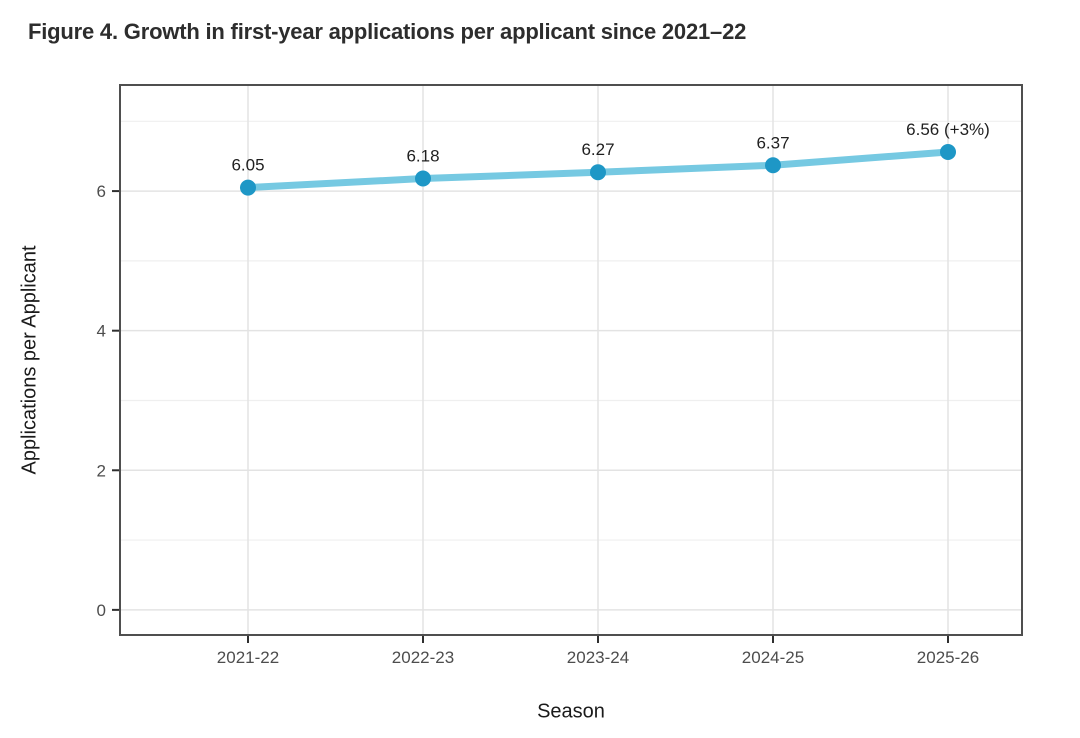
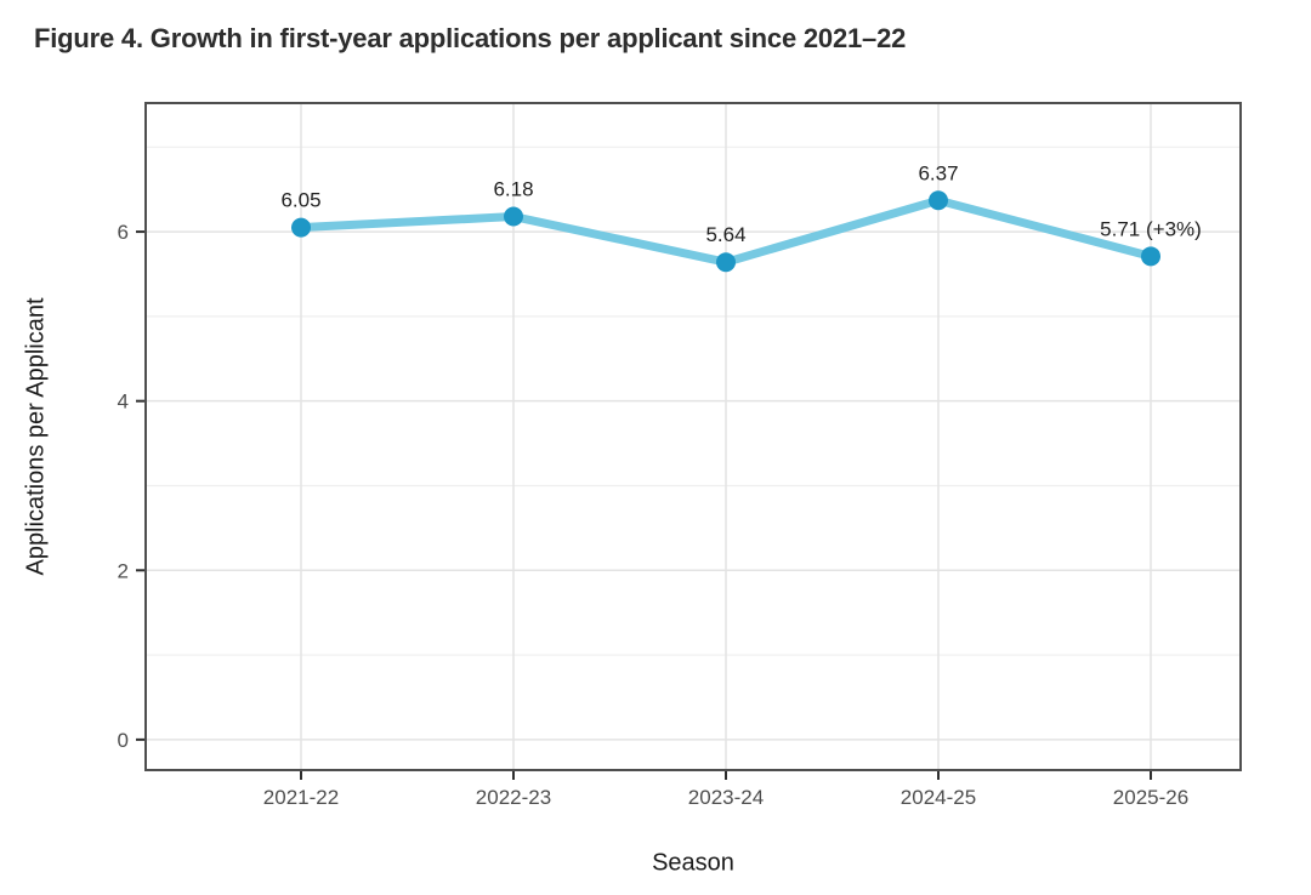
2023-24: 6.27 -> 5.64
2025-26: 6.56 -> 5.71
